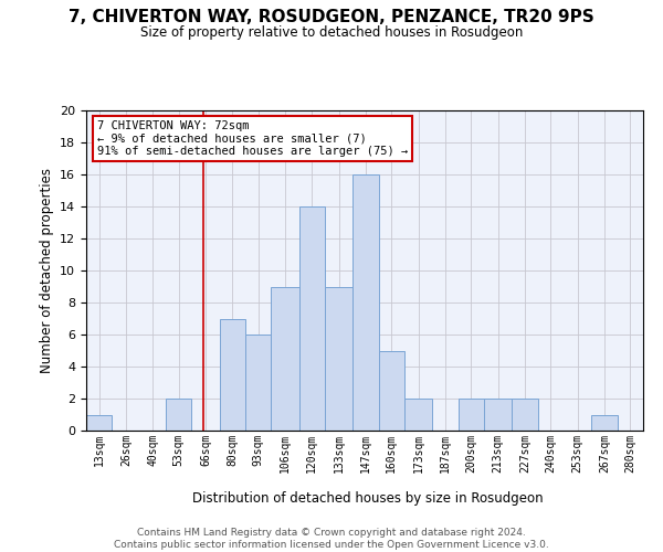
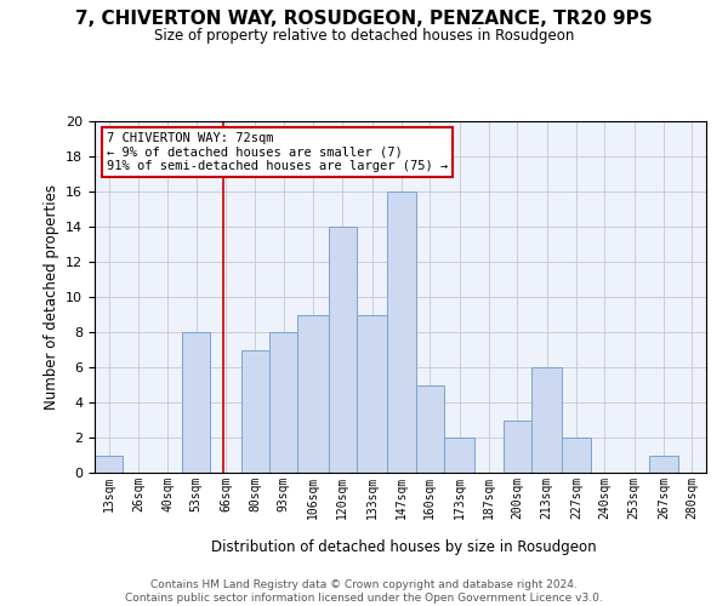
53sqm: 2 -> 8
93sqm: 6 -> 8
200sqm: 2 -> 3
213sqm: 2 -> 6
